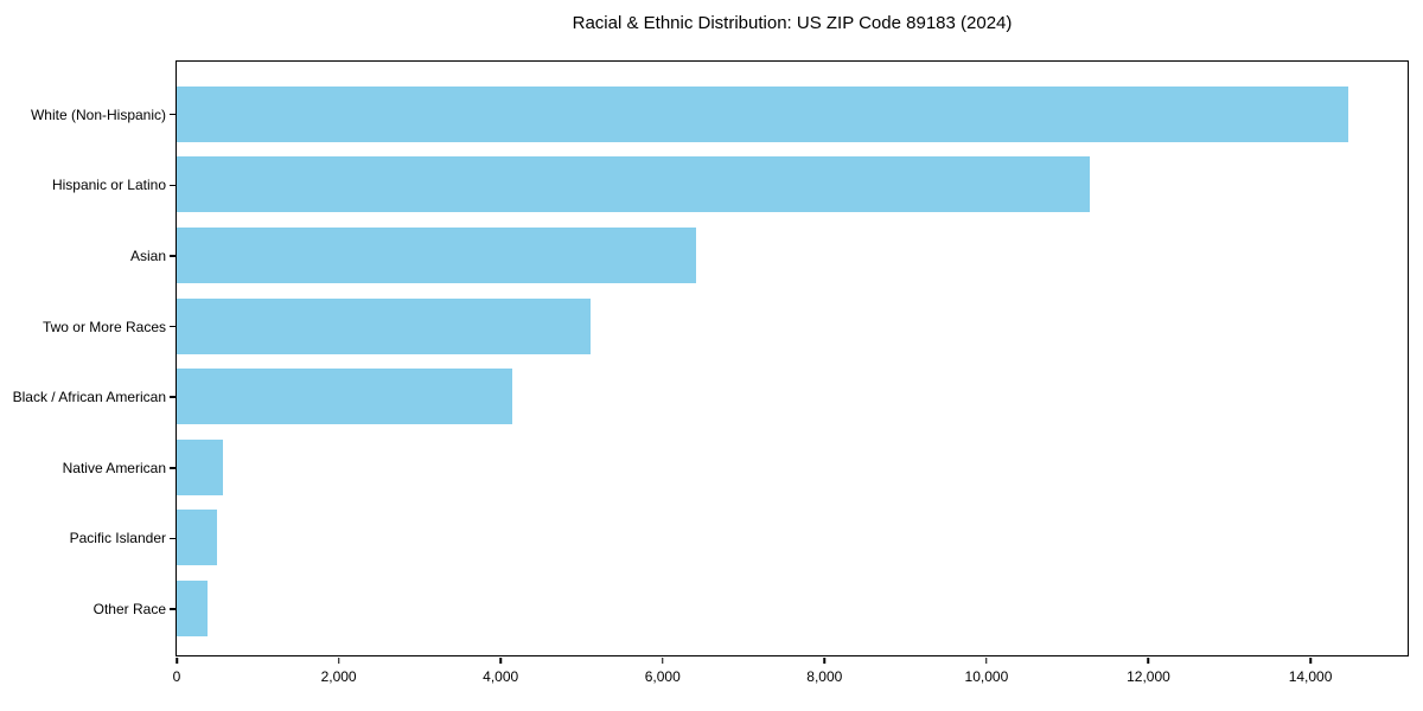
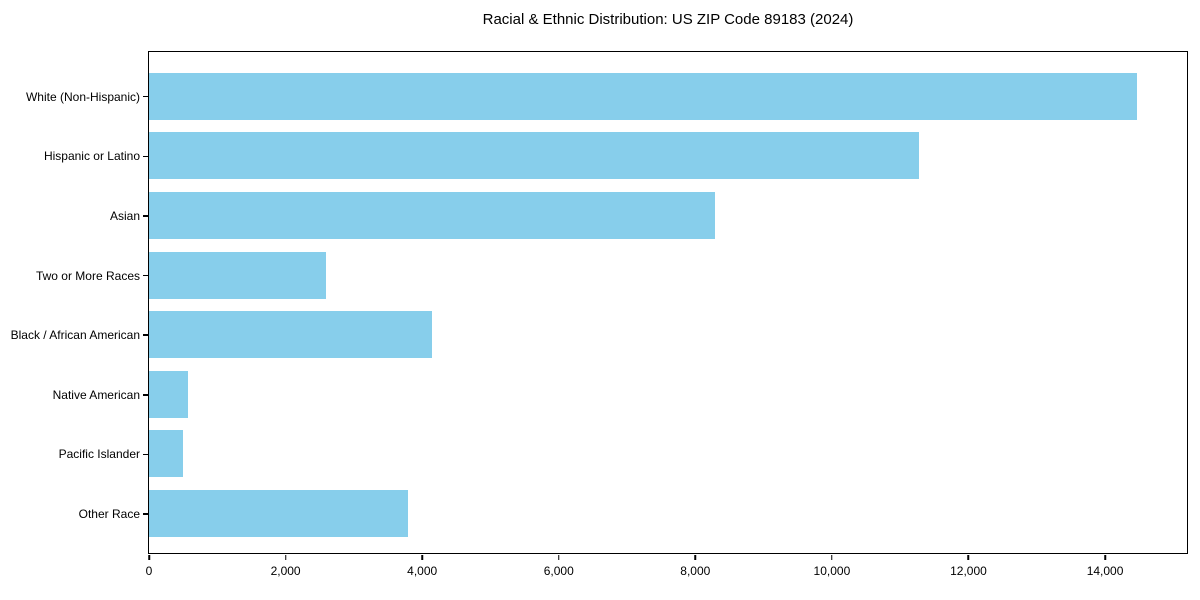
Asian: 6400 -> 8300
Two or More Races: 5100 -> 2600
Other Race: 400 -> 3800
